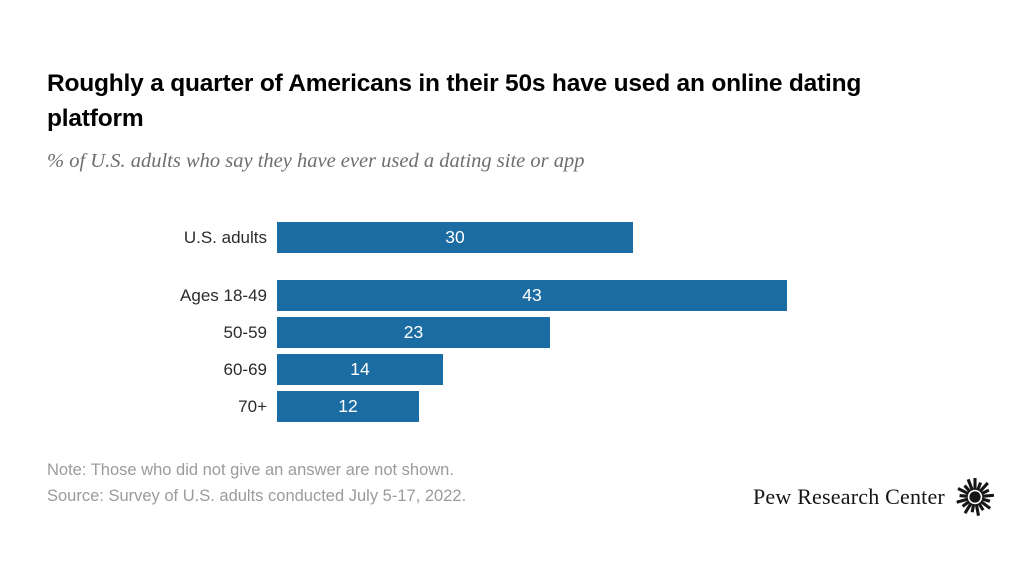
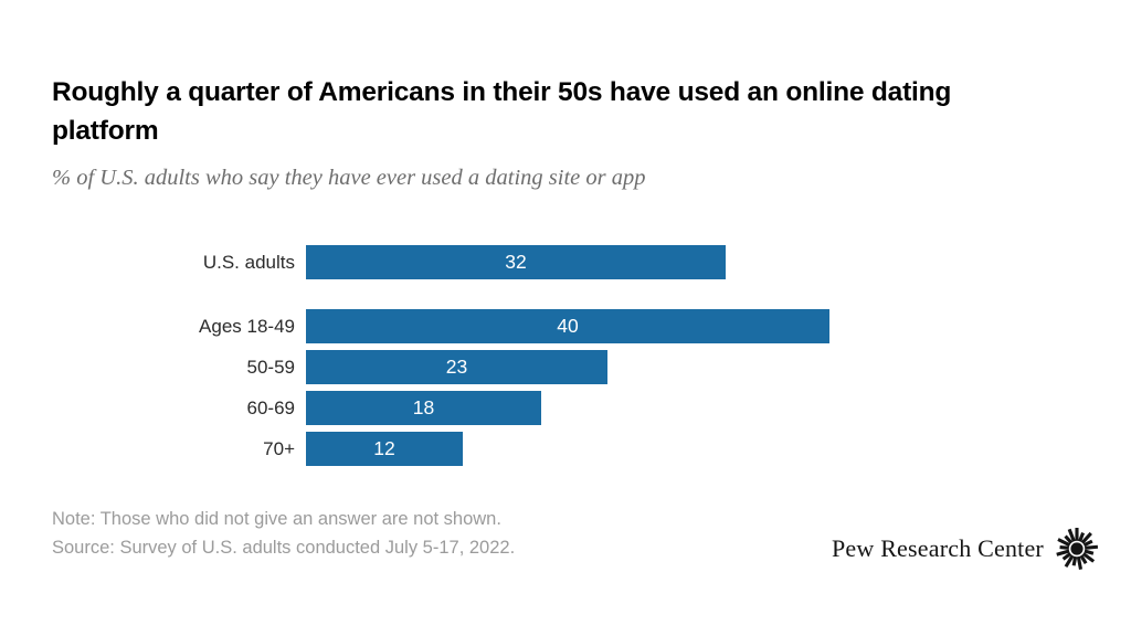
U.S. adults: 30 -> 32
Ages 18-49: 43 -> 40
60-69: 14 -> 18
